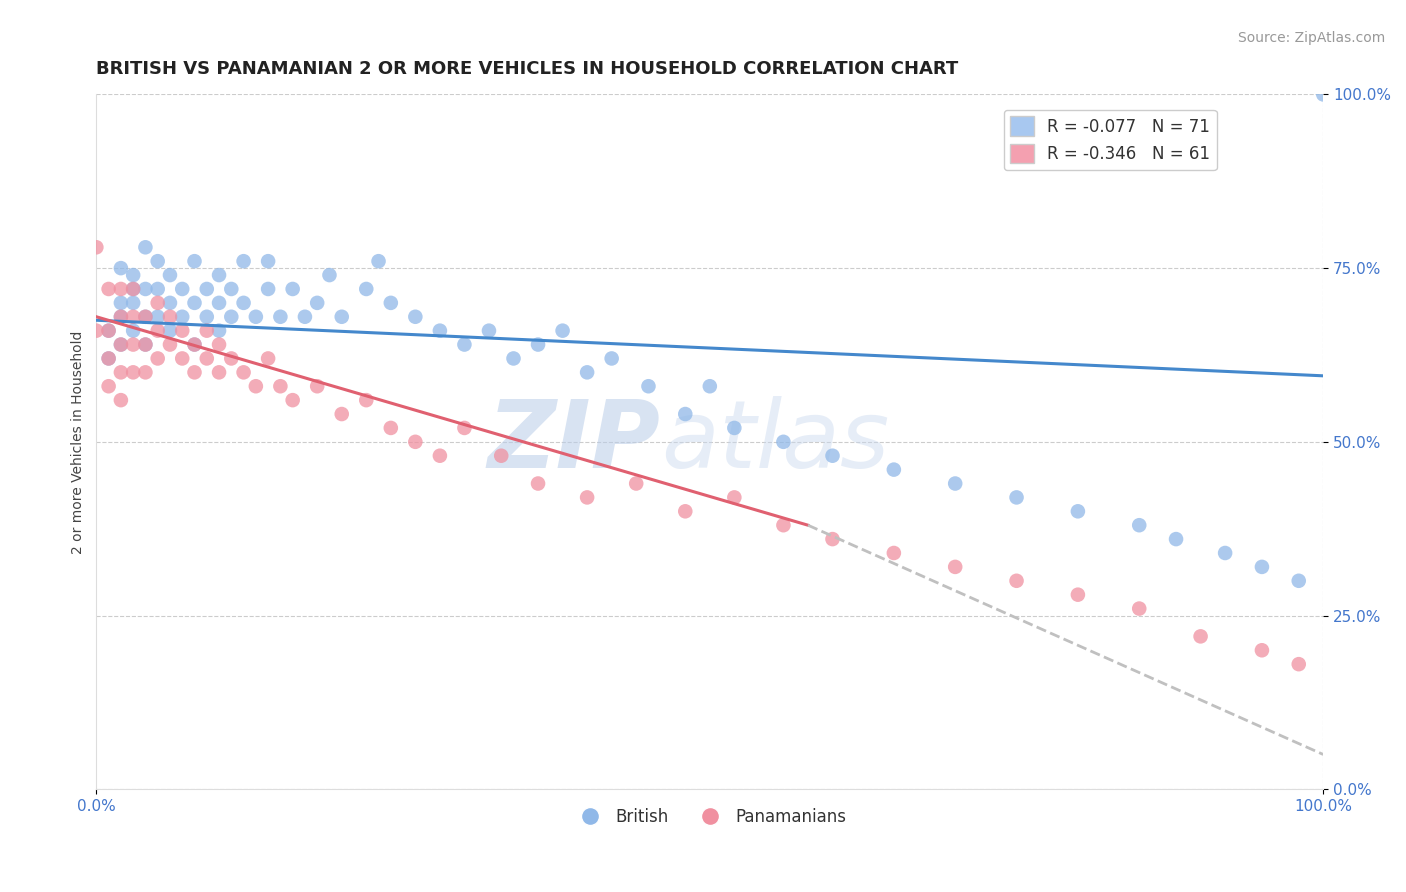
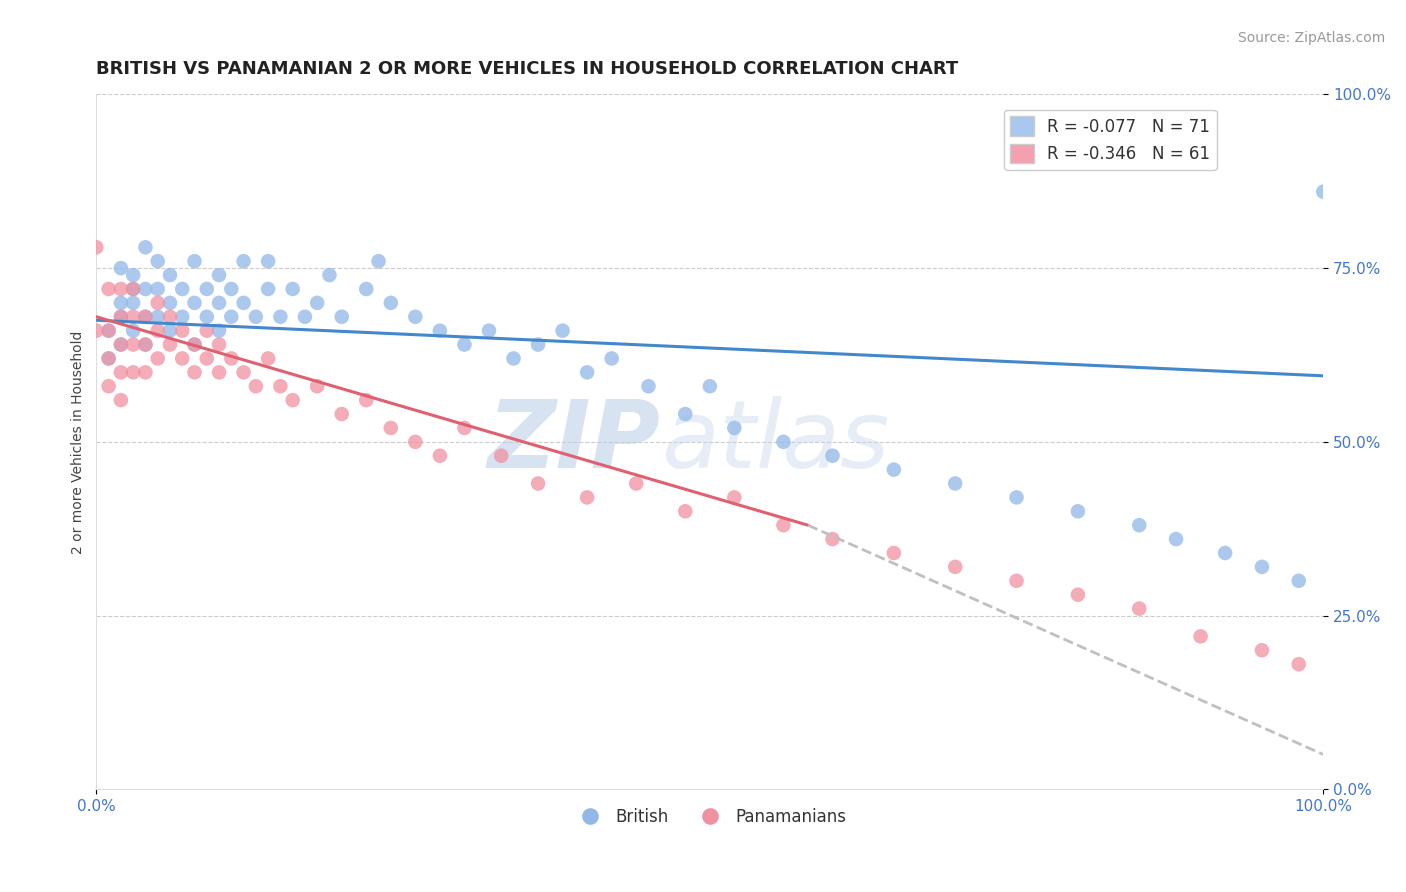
British/100.0%: 100% -> 86%
